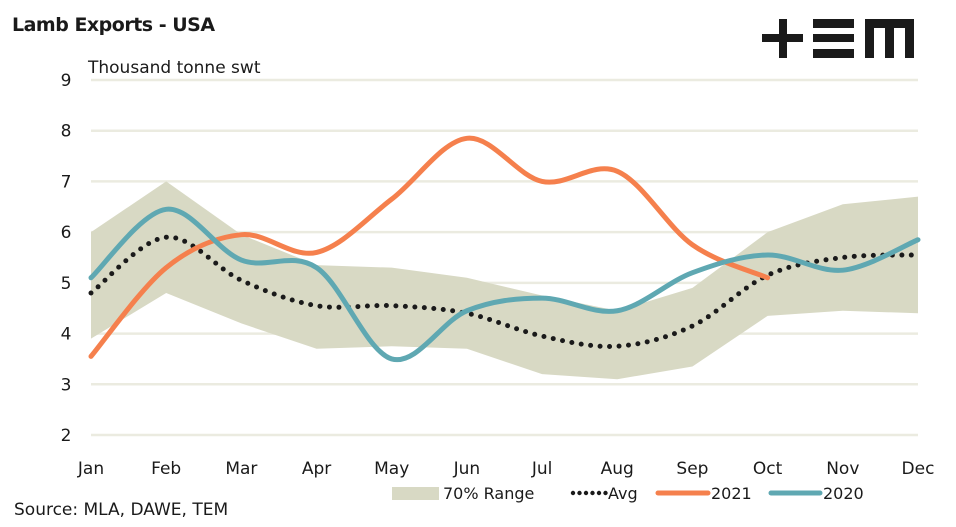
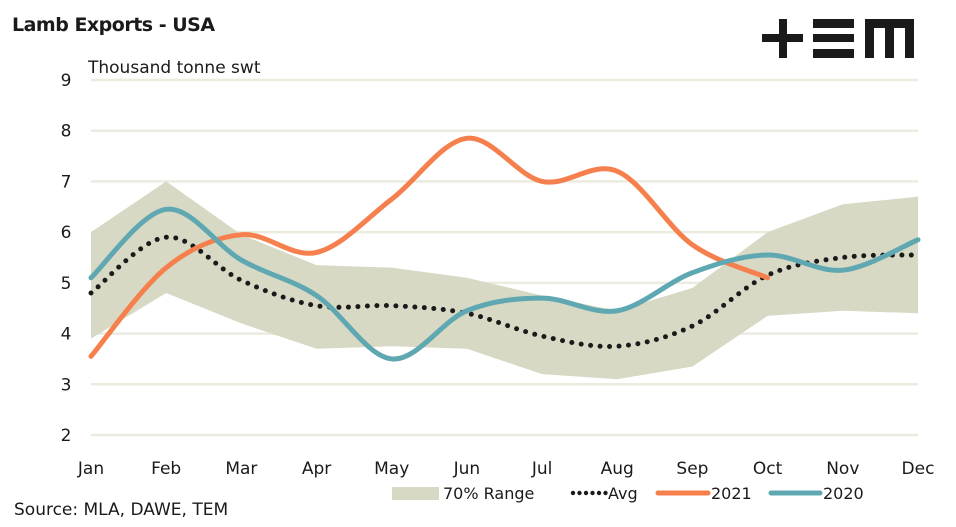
2020/Apr: 5.3 -> 4.8
